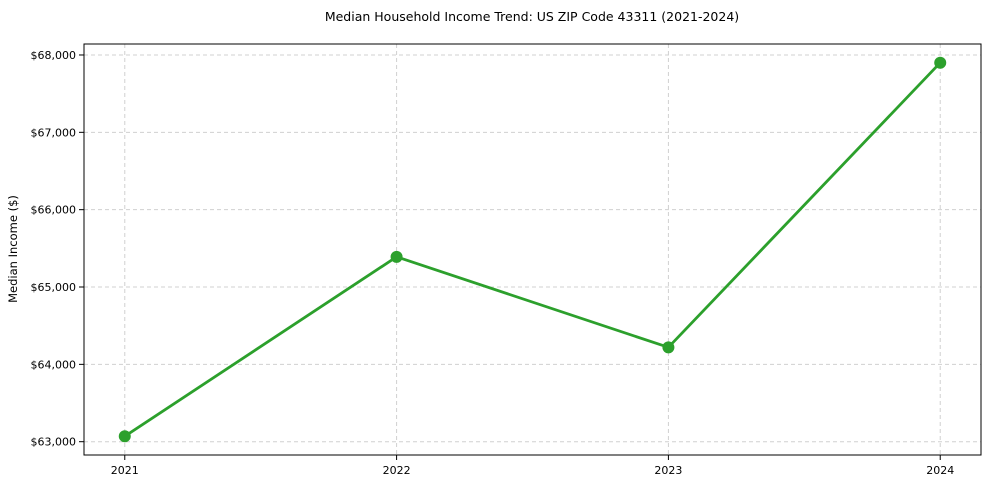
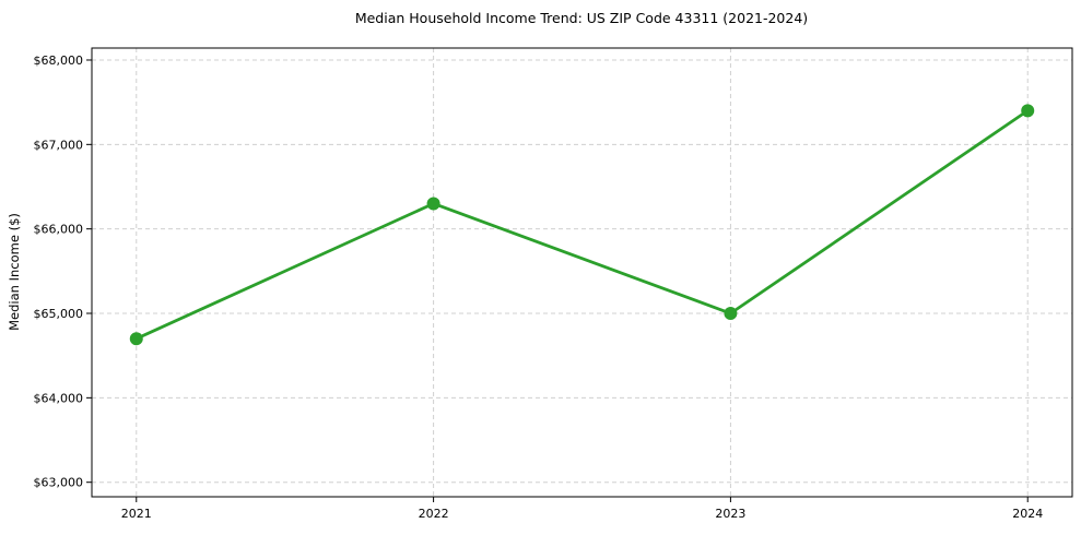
2021: $63100 -> $64700
2022: $65400 -> $66300
2023: $64200 -> $65000
2024: $67900 -> $67400
